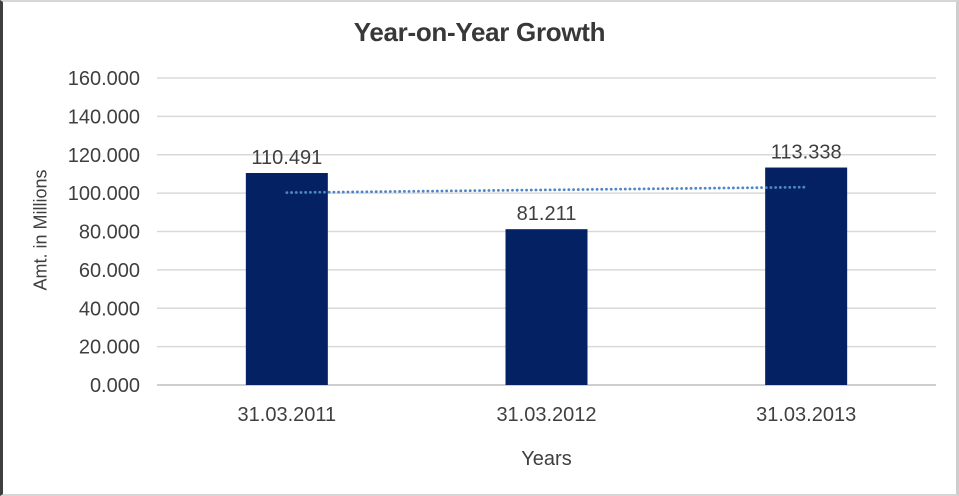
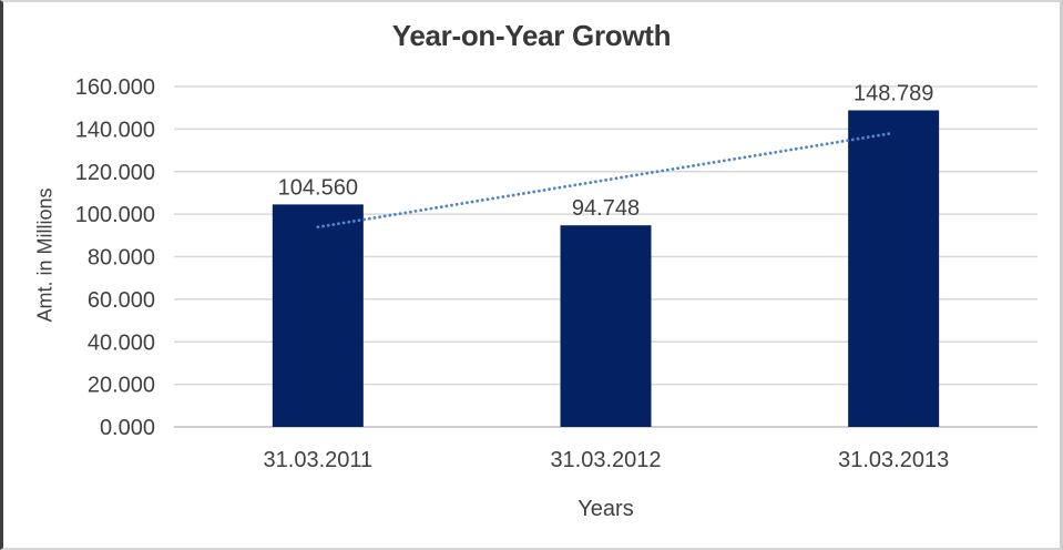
31.03.2011: 110.491 -> 104.560
31.03.2012: 81.211 -> 94.748
31.03.2013: 113.338 -> 148.789
